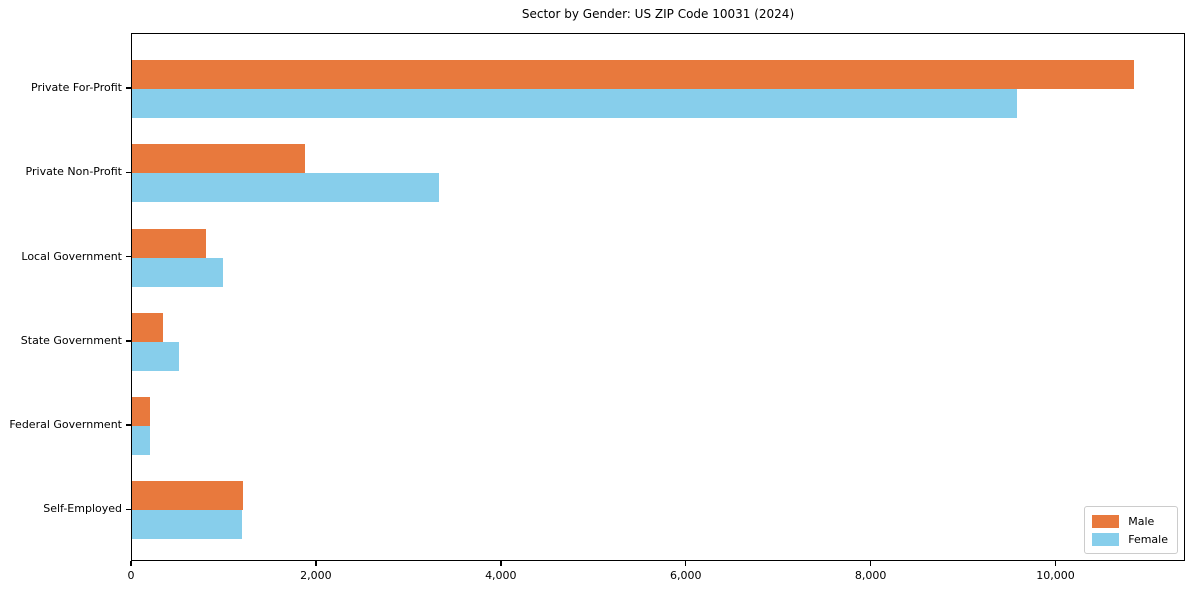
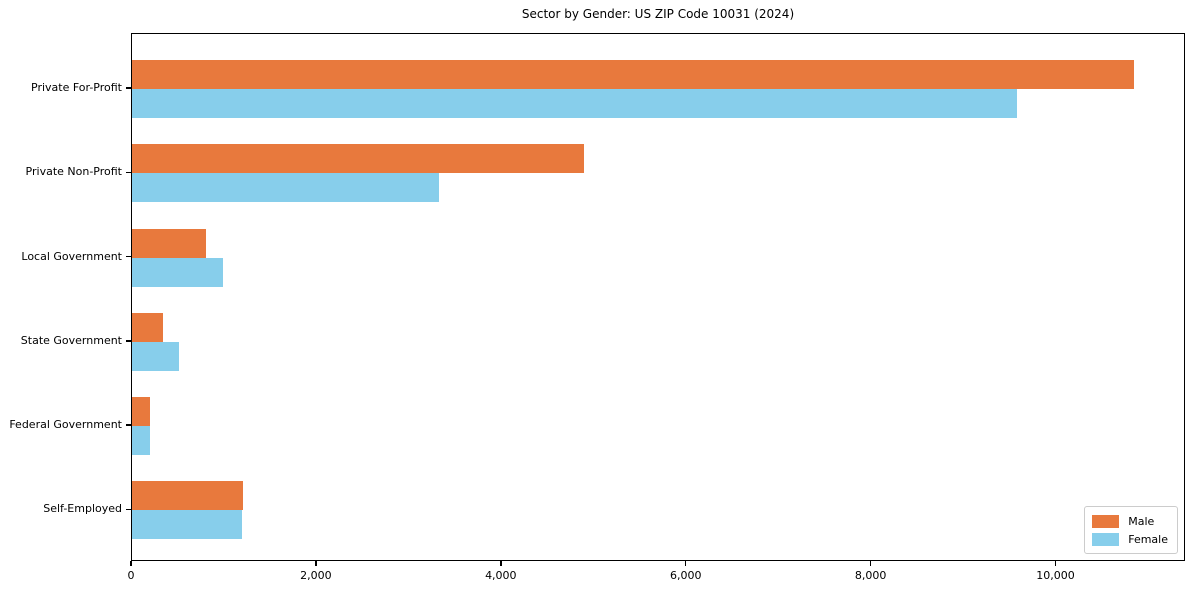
Male/Private Non-Profit: 1900 -> 4900
